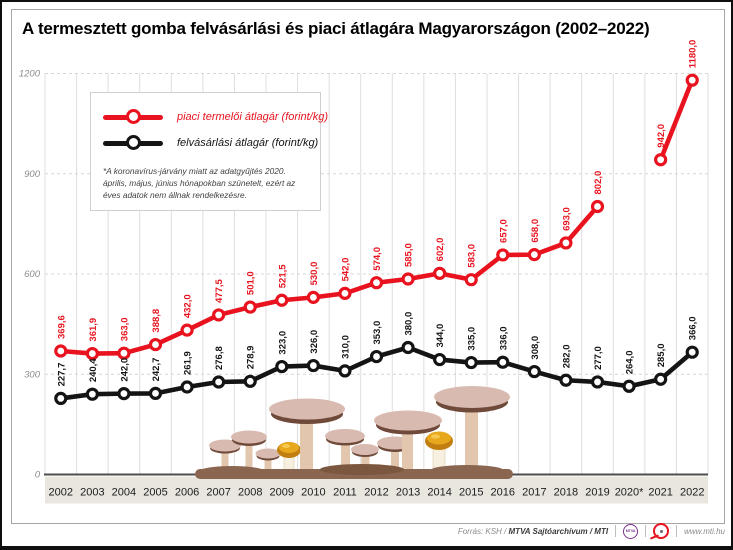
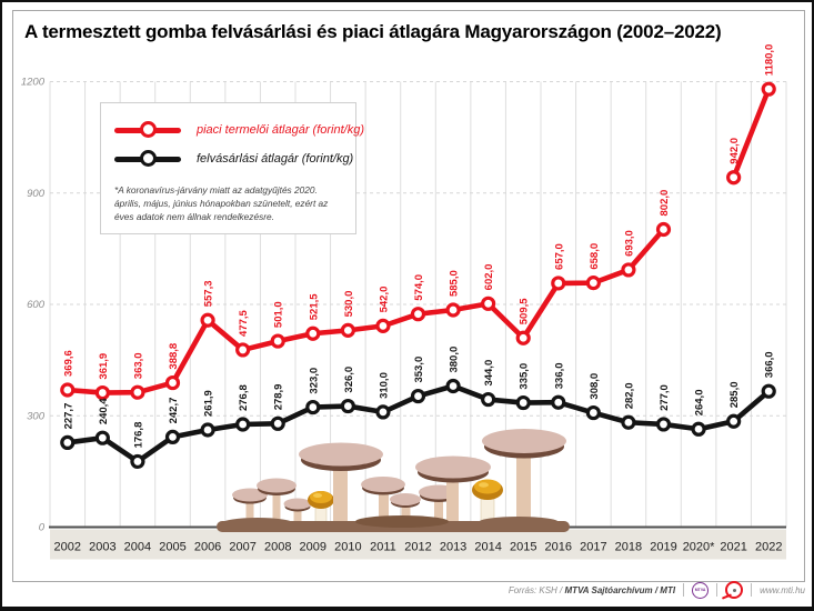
felvásárlási átlagár (forint/kg)/2004: 242,0 -> 176,8
piaci termelői átlagár (forint/kg)/2006: 432,0 -> 557,3
piaci termelői átlagár (forint/kg)/2015: 583,0 -> 509,5
